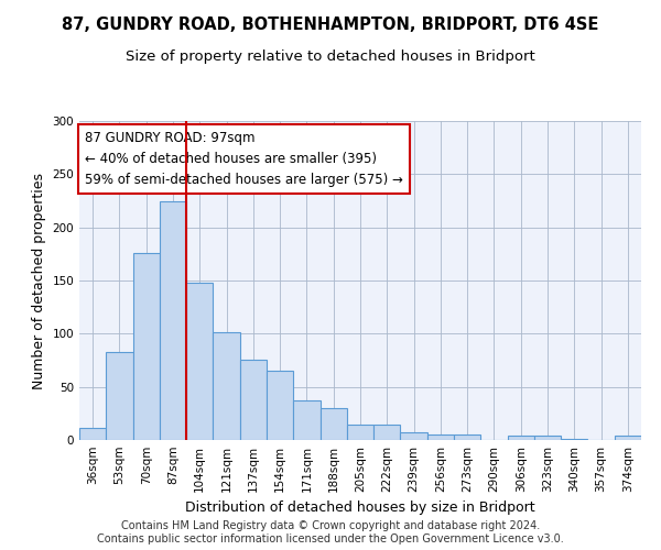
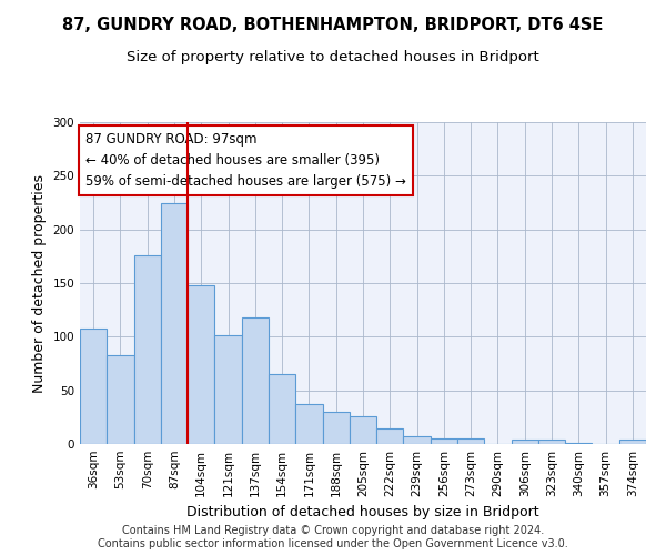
36sqm: 11 -> 108
137sqm: 76 -> 118
205sqm: 15 -> 26
